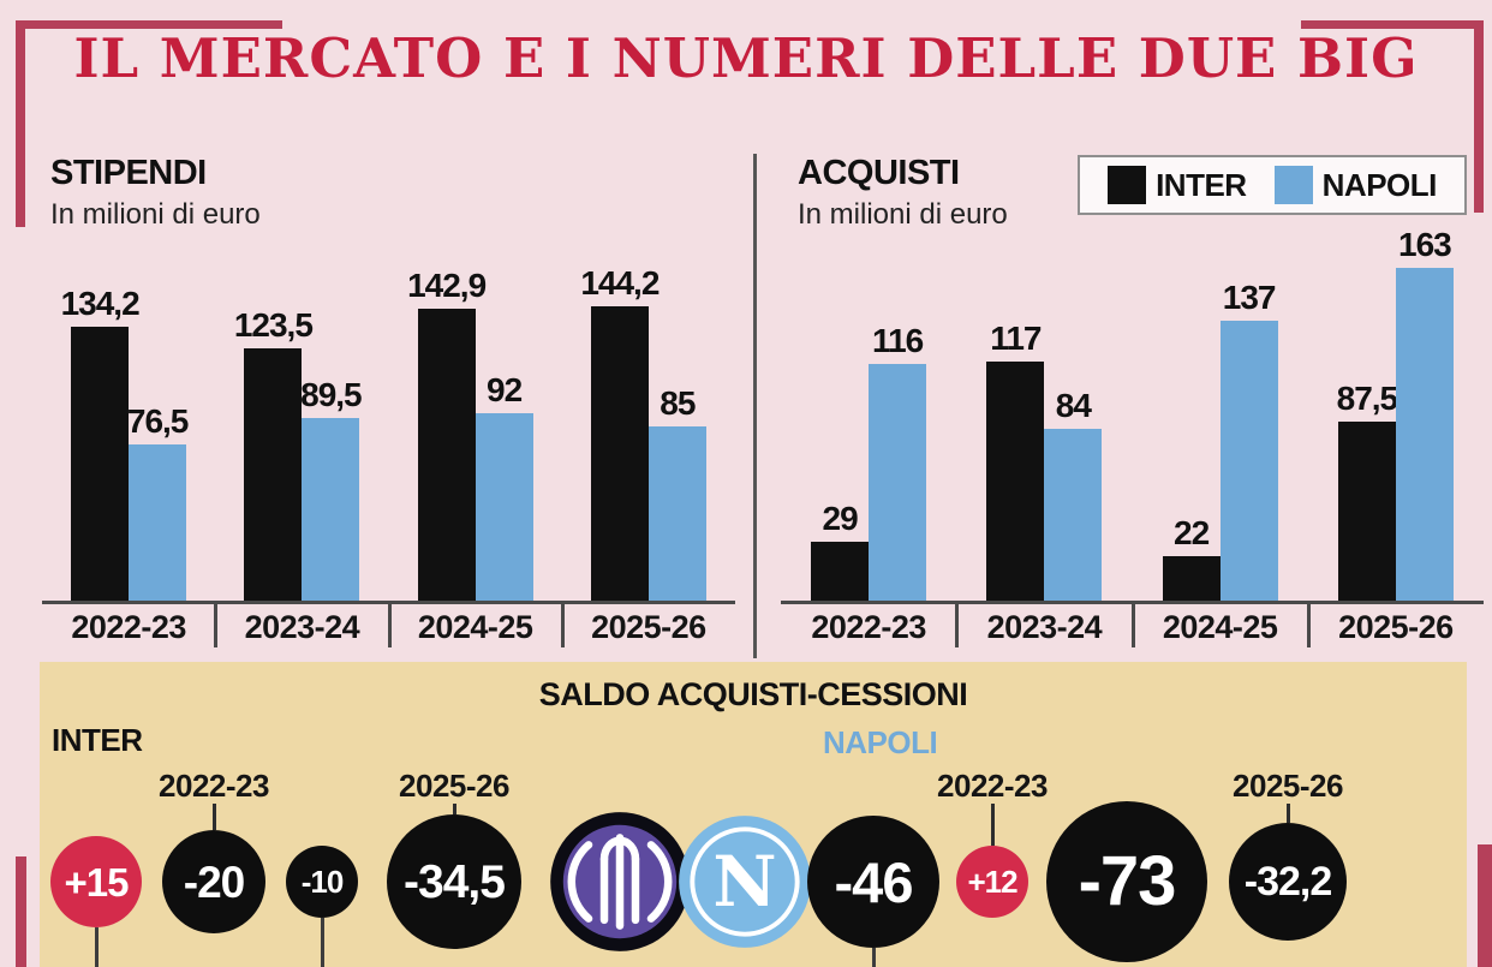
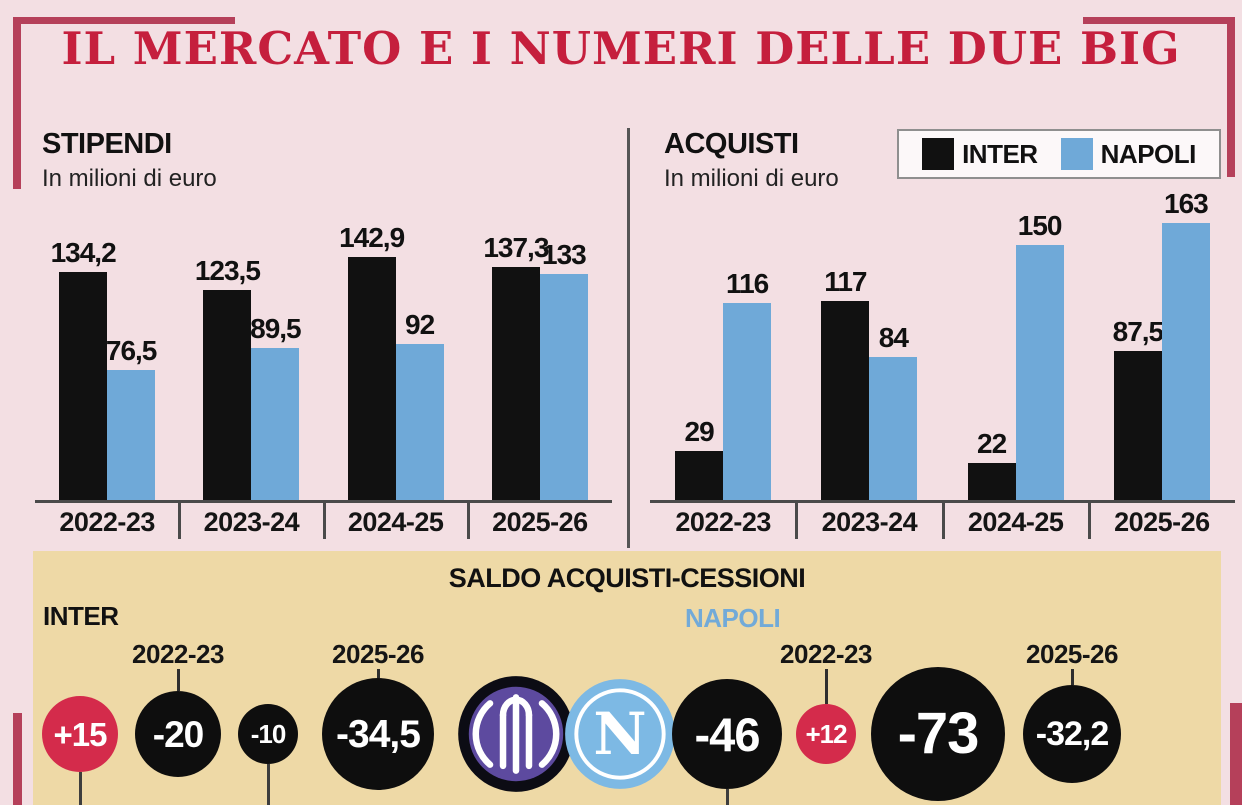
STIPENDI/INTER/2025-26: 144,2 -> 137,3
STIPENDI/NAPOLI/2025-26: 85 -> 133
ACQUISTI/NAPOLI/2024-25: 137 -> 150
